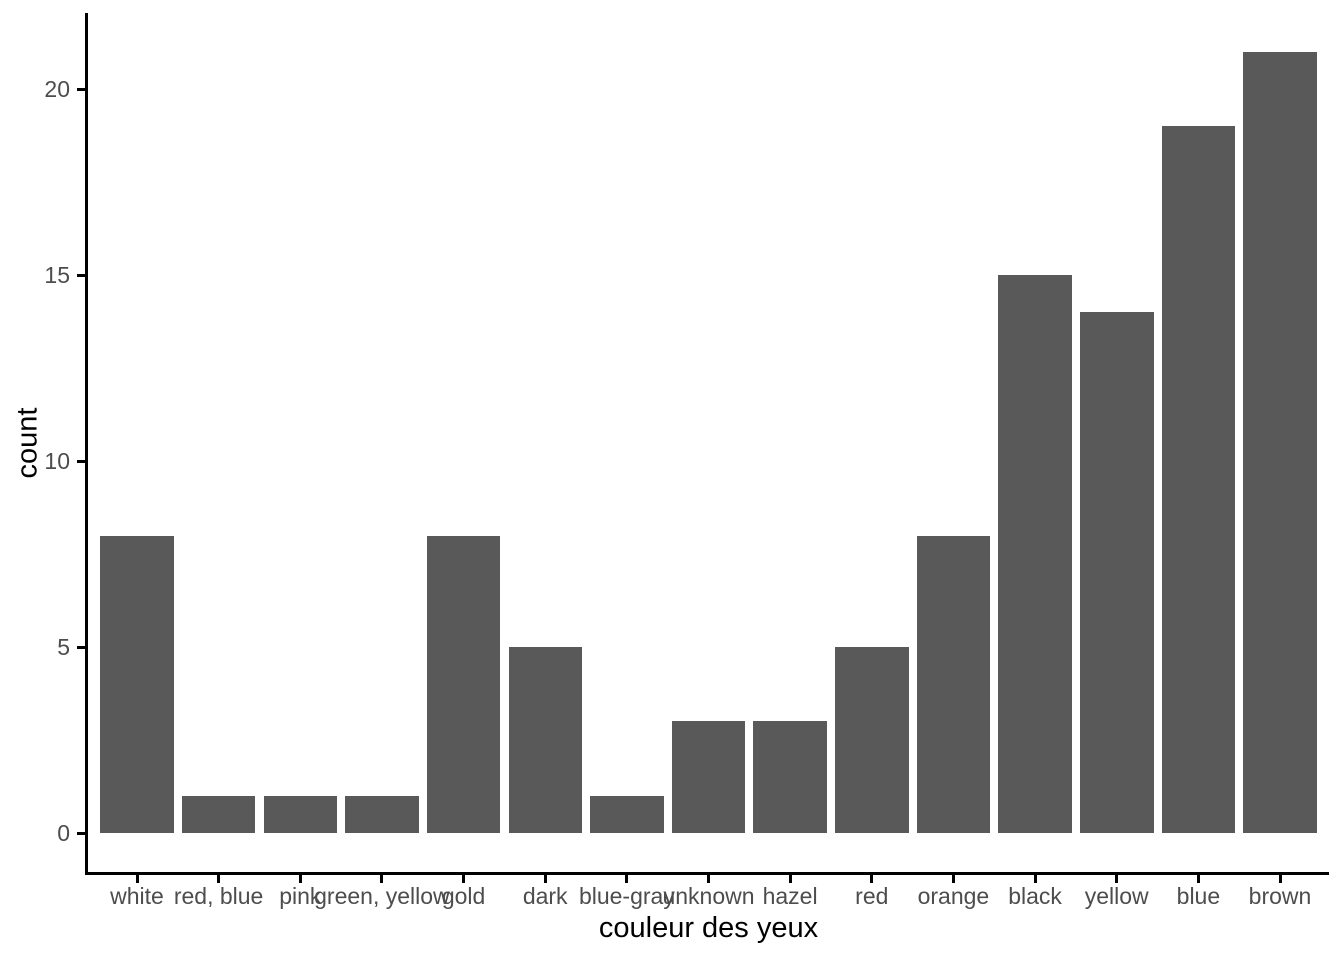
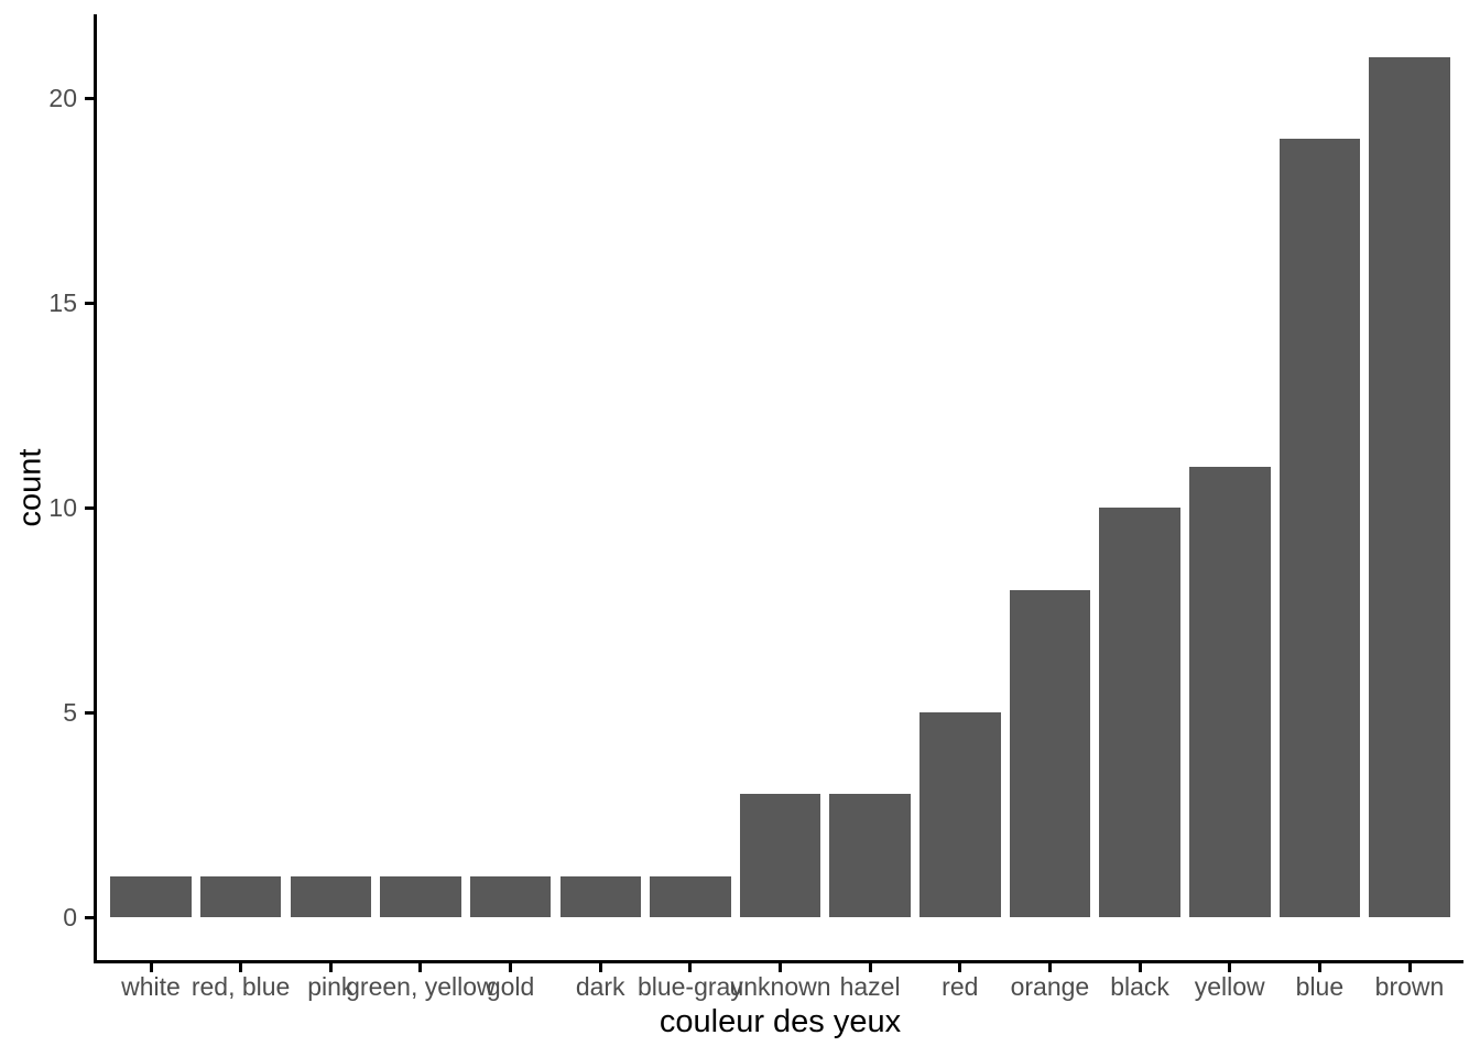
white: 8 -> 1
gold: 8 -> 1
dark: 5 -> 1
black: 15 -> 10
yellow: 14 -> 11
